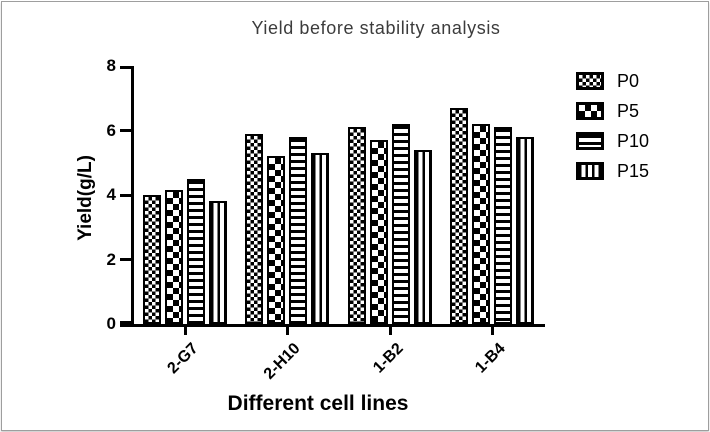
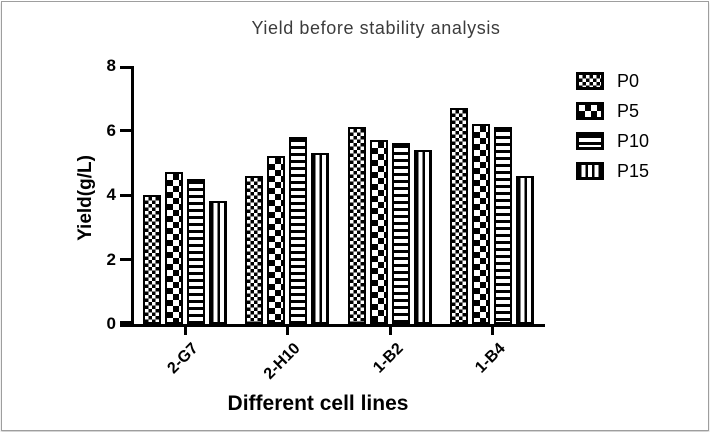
P5/2-G7: 4.2 -> 4.7
P0/2-H10: 5.9 -> 4.6
P10/1-B2: 6.2 -> 5.6
P15/1-B4: 5.8 -> 4.6
